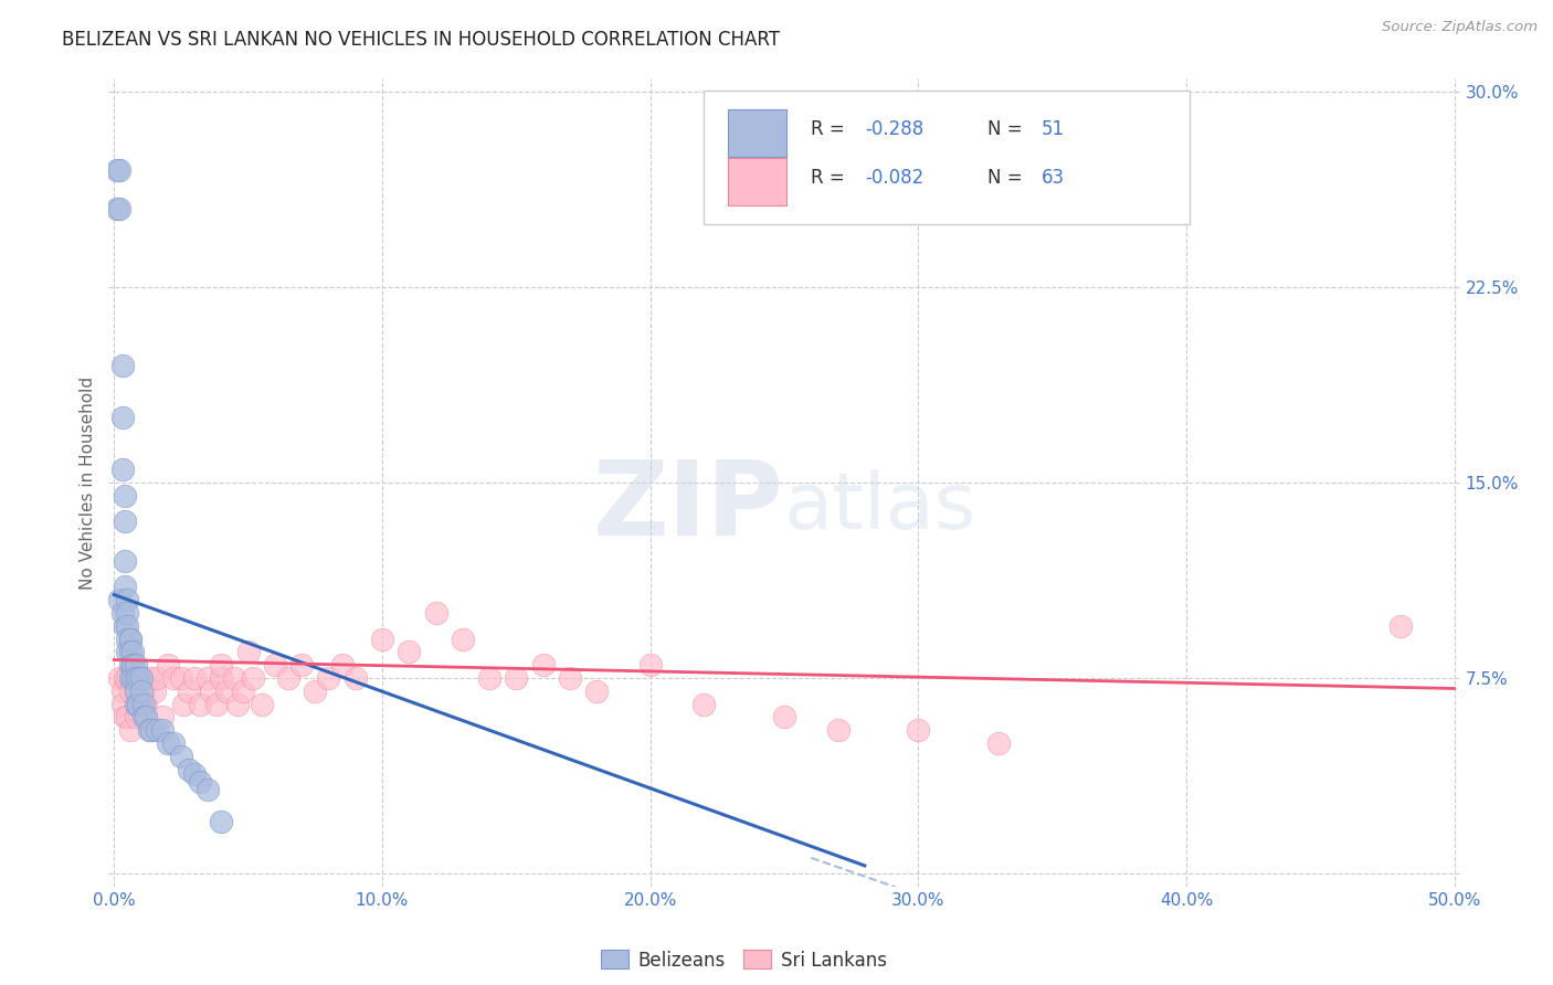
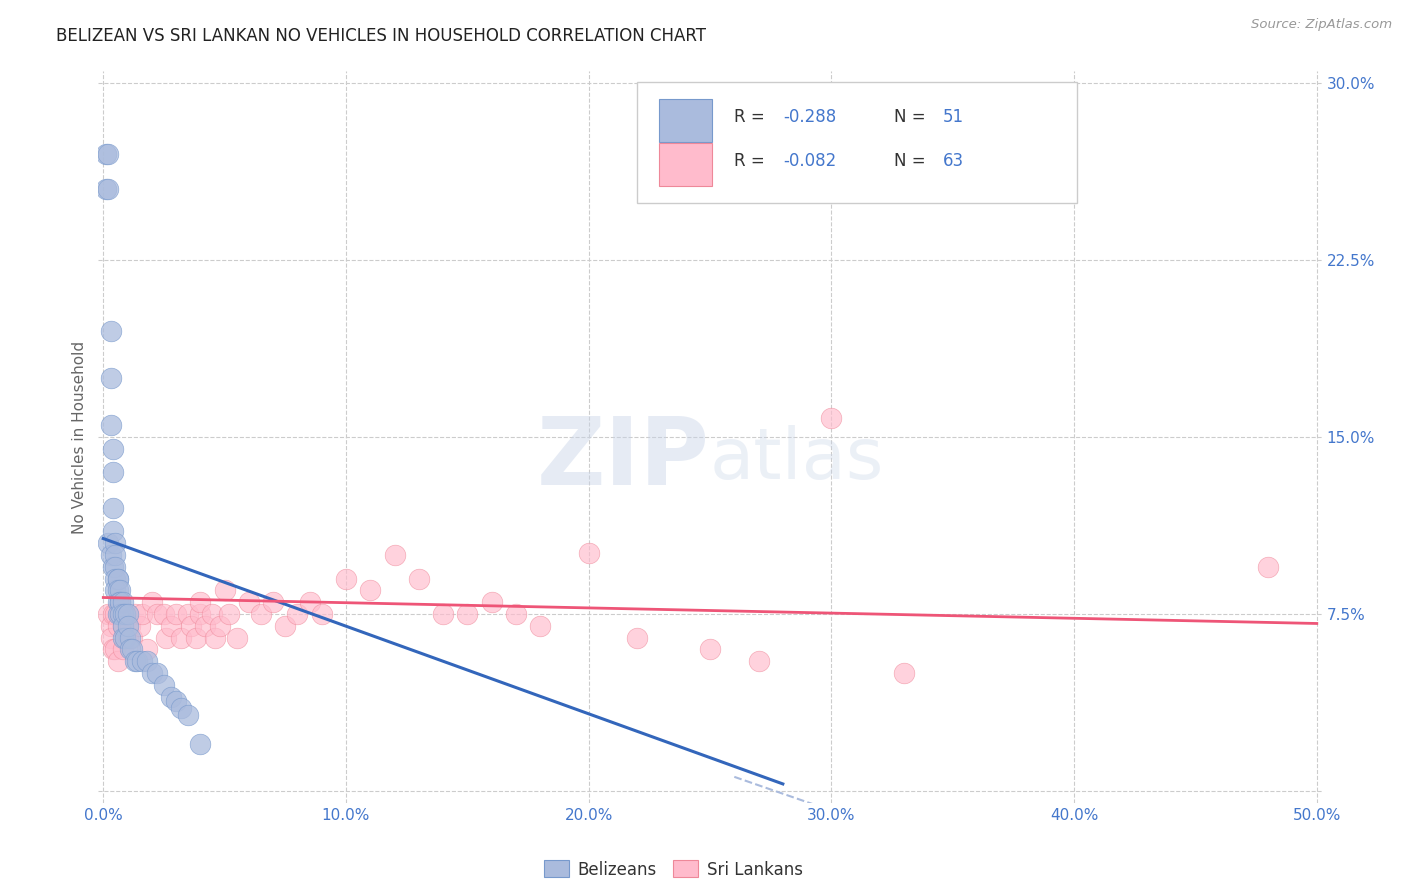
Sri Lankans/20.0%: 8.0% -> 10.1%
Sri Lankans/30.0%: 5.5% -> 15.8%
